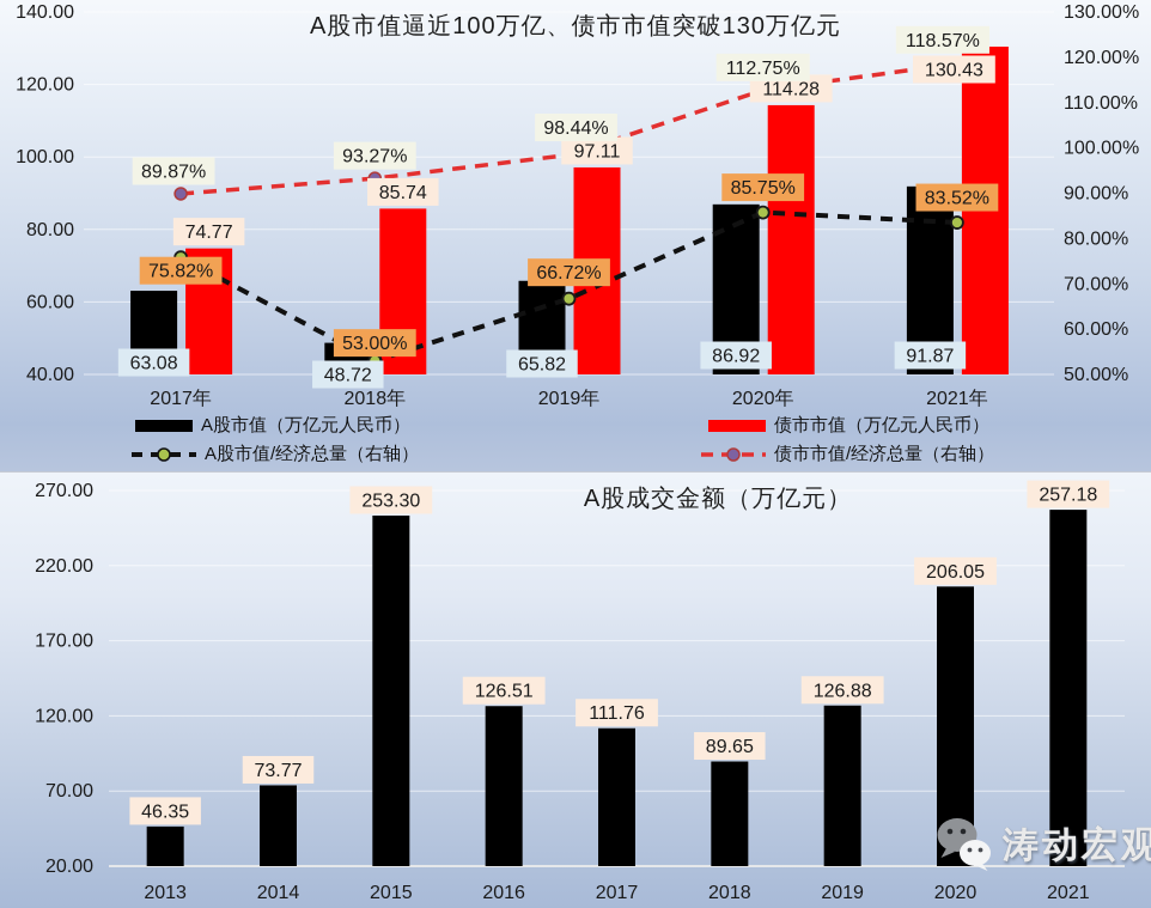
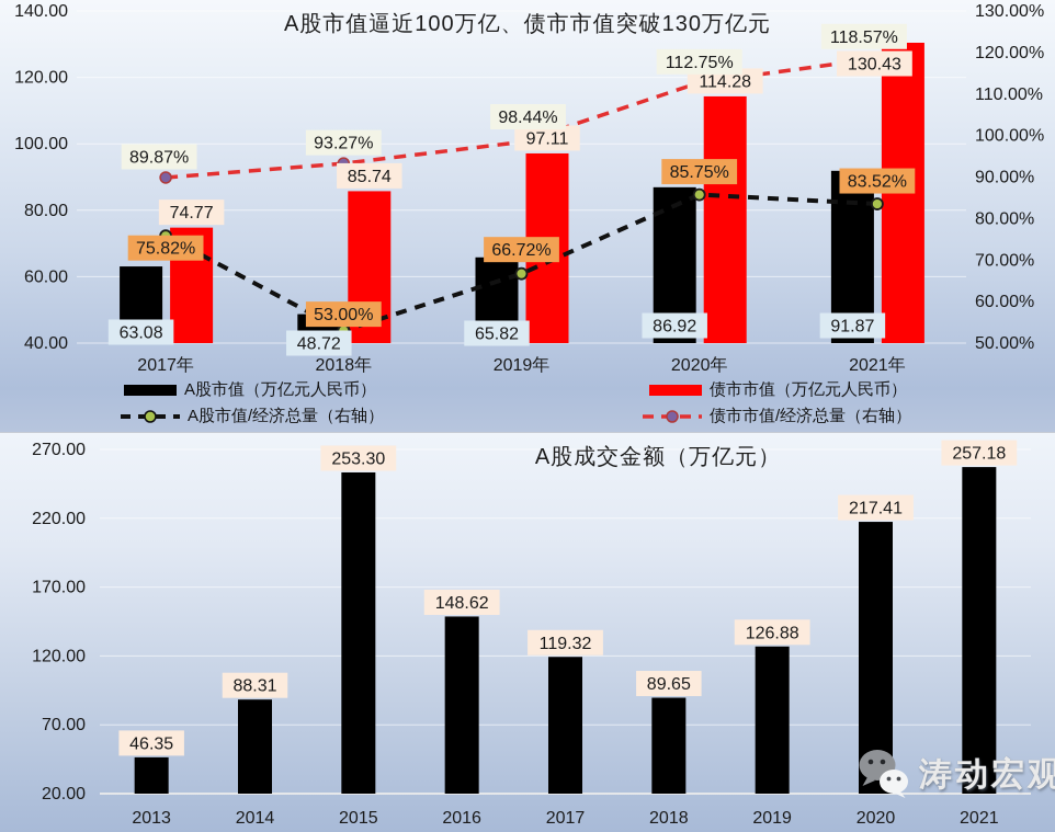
A股成交金额（万亿元）/2014: 73.77 -> 88.31
A股成交金额（万亿元）/2016: 126.51 -> 148.62
A股成交金额（万亿元）/2017: 111.76 -> 119.32
A股成交金额（万亿元）/2020: 206.05 -> 217.41
